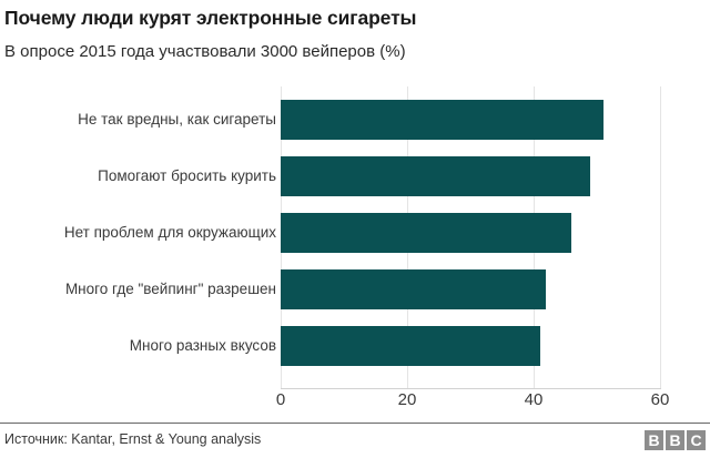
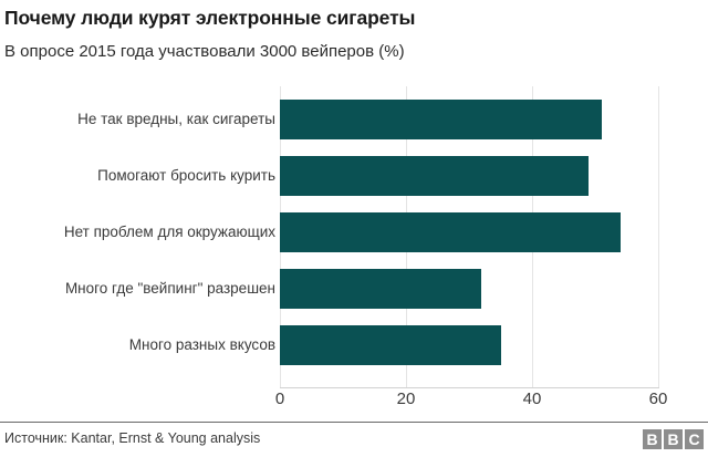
Нет проблем для окружающих: 46 -> 54
Много где "вейпинг" разрешен: 42 -> 32
Много разных вкусов: 41 -> 35
